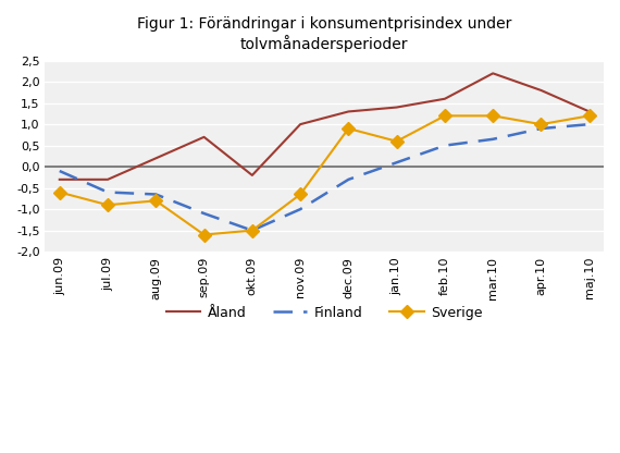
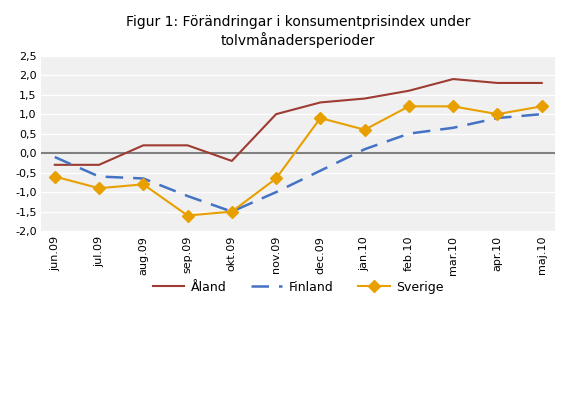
Åland/sep.09: 0,7 -> 0,2
Finland/dec.09: -0,30 -> -0,45
Åland/mar.10: 2,2 -> 1,9
Åland/maj.10: 1,3 -> 1,8
